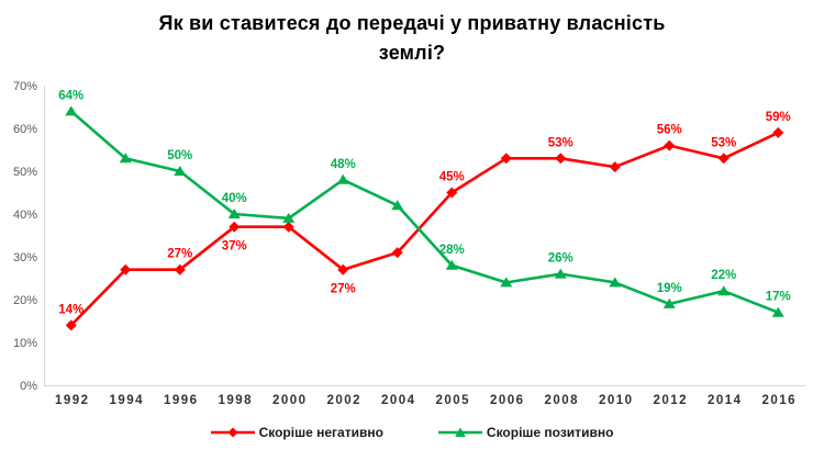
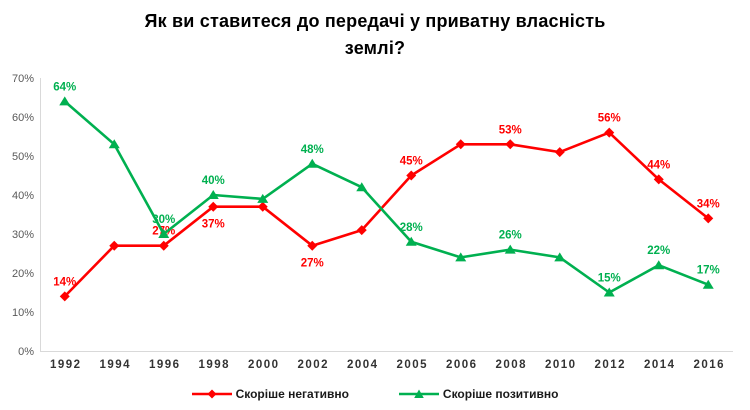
Скоріше позитивно/1996: 50% -> 30%
Скоріше позитивно/2012: 19% -> 15%
Скоріше негативно/2014: 53% -> 44%
Скоріше негативно/2016: 59% -> 34%
